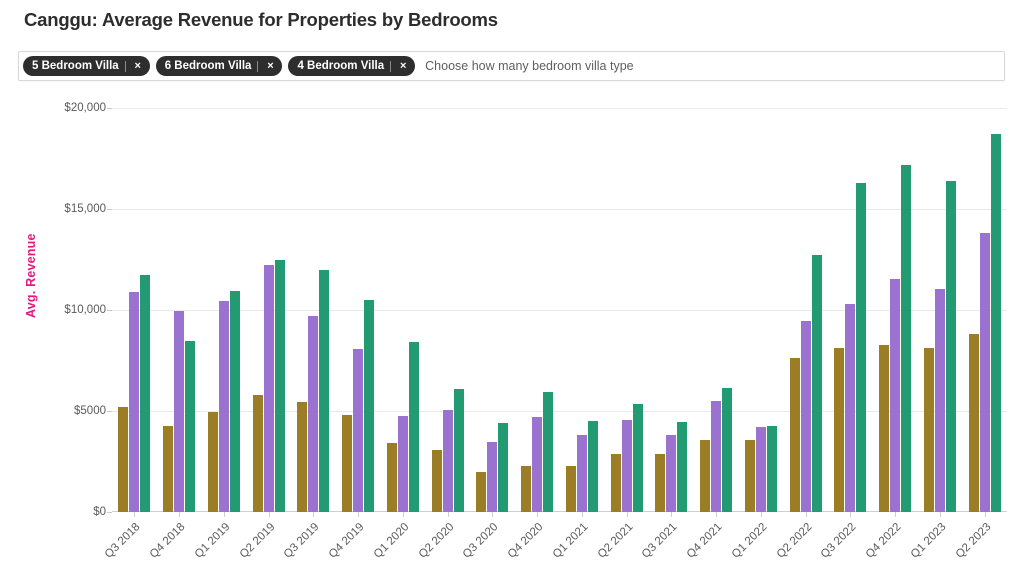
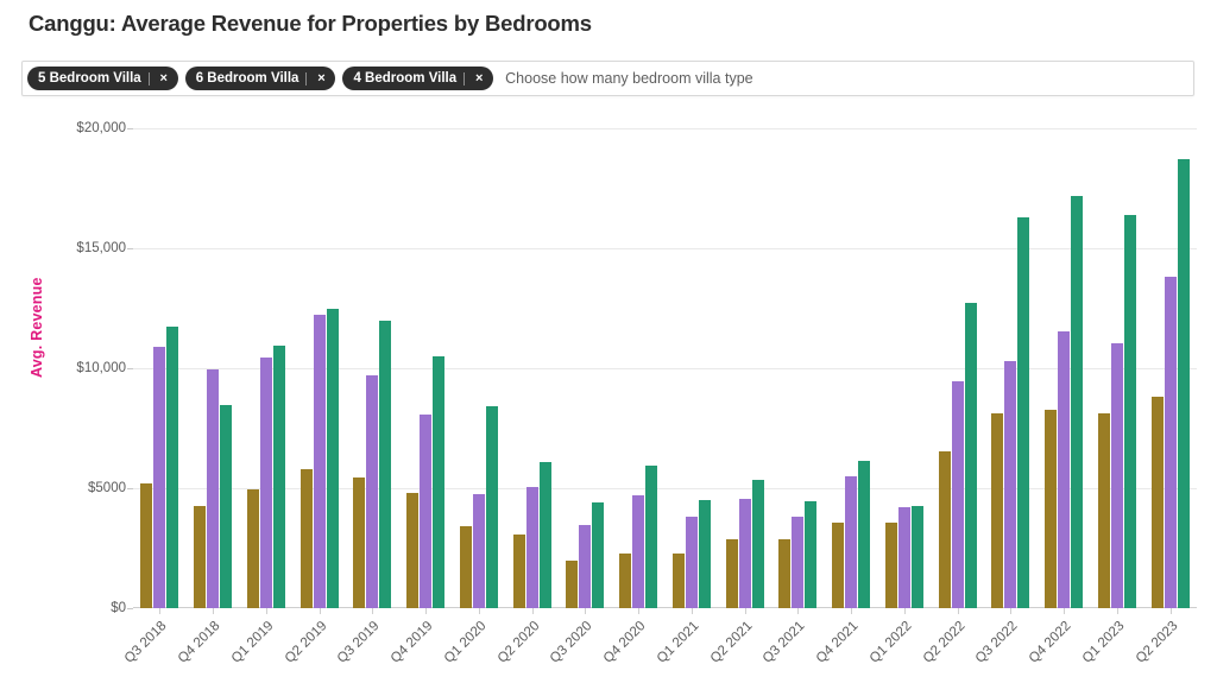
4 Bedroom Villa/Q2 2022: $7600 -> $6600
